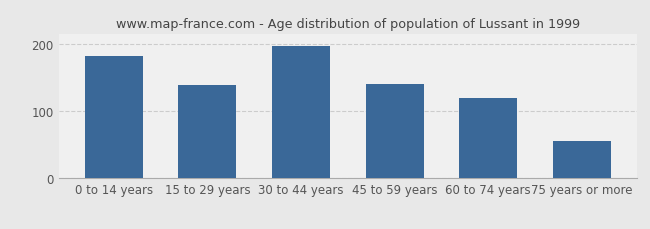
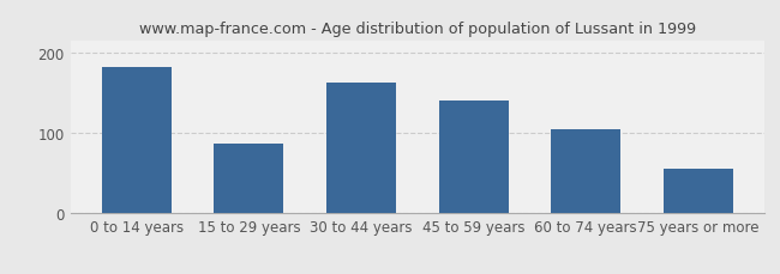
15 to 29 years: 138 -> 86
30 to 44 years: 197 -> 162
60 to 74 years: 120 -> 104
